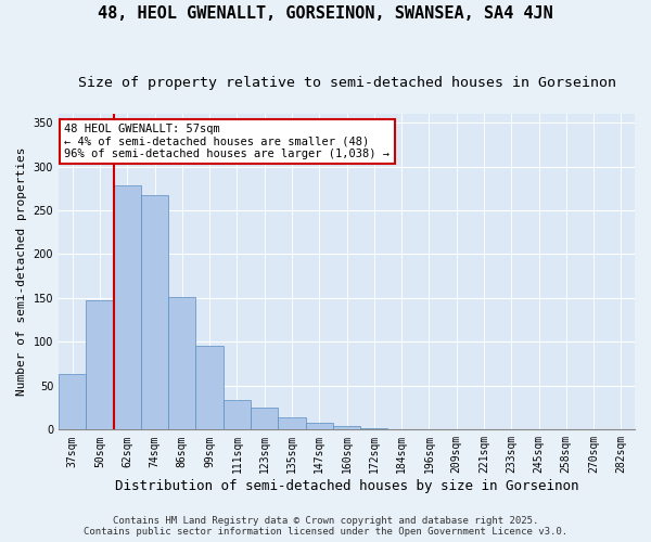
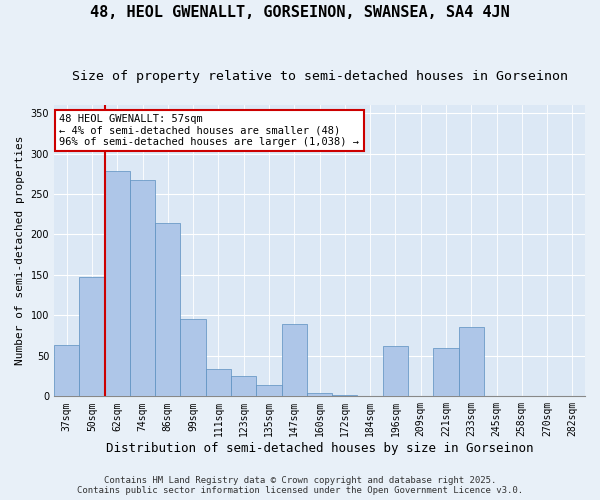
86sqm: 151 -> 214
147sqm: 8 -> 90
196sqm: 1 -> 62
221sqm: 1 -> 60
233sqm: 1 -> 86
